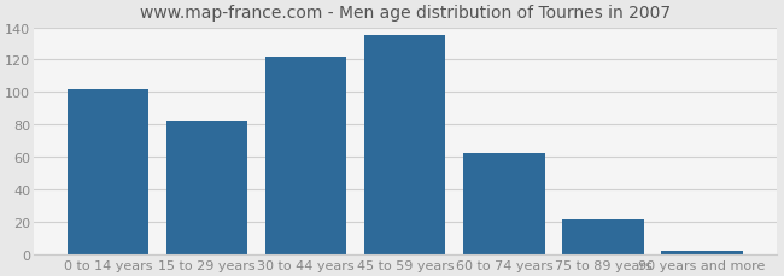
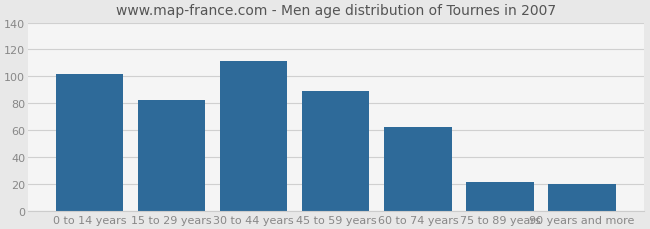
30 to 44 years: 122 -> 111
45 to 59 years: 135 -> 89
90 years and more: 2 -> 20
